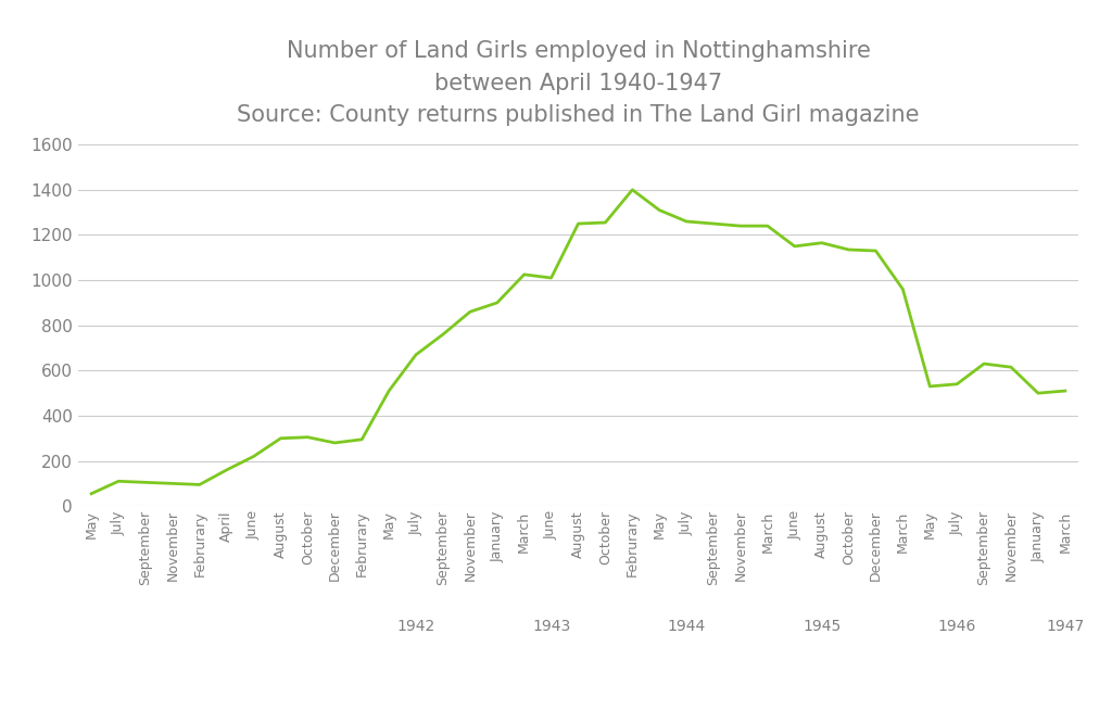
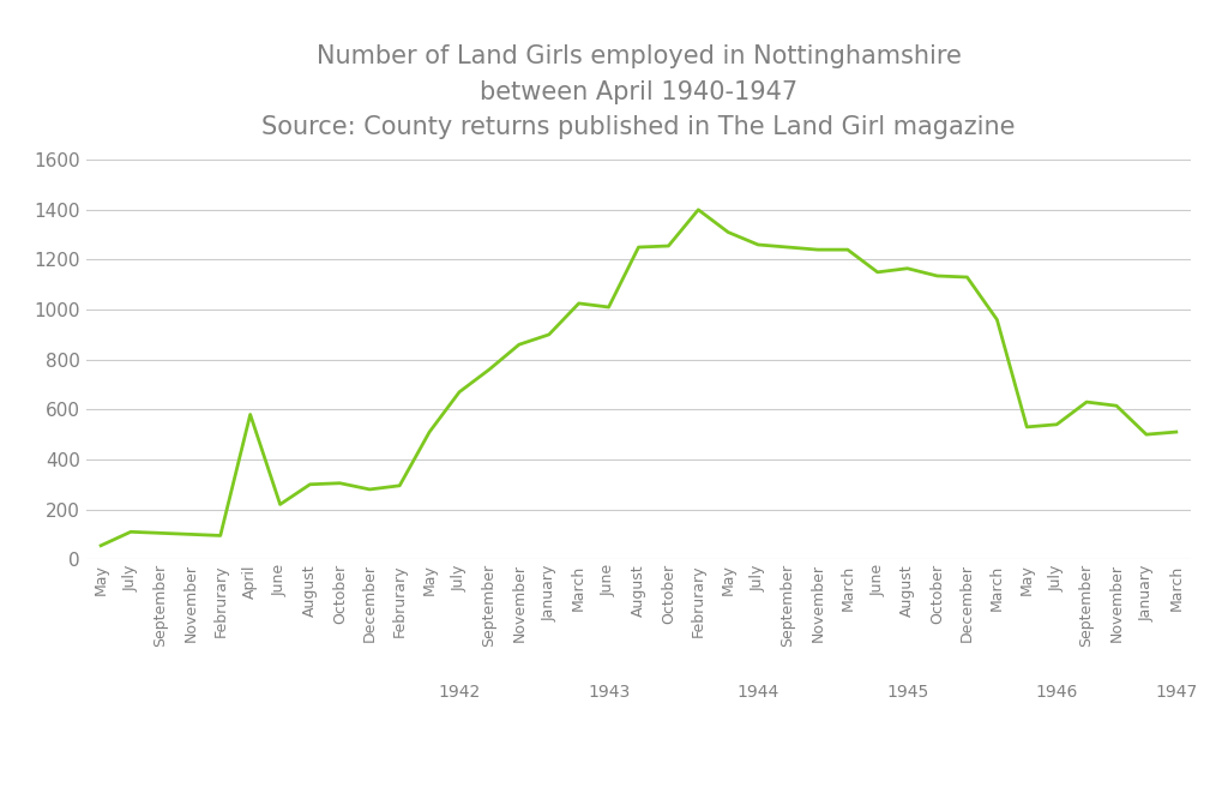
April: 160 -> 580
